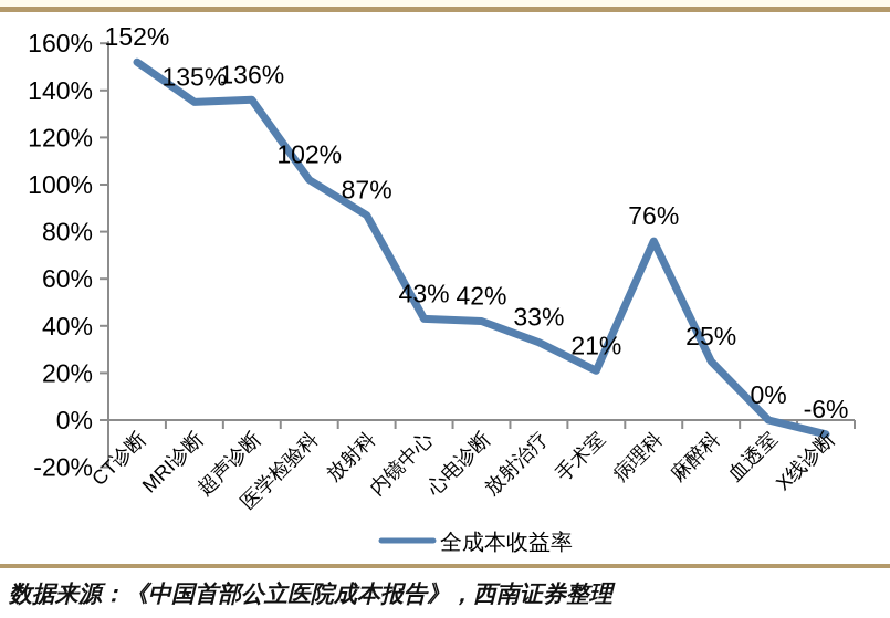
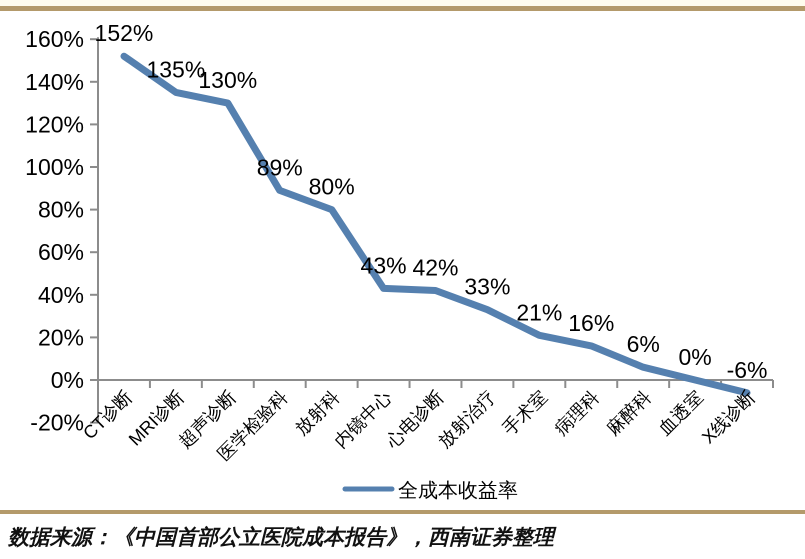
超声诊断: 136% -> 130%
医学检验科: 102% -> 89%
放射科: 87% -> 80%
病理科: 76% -> 16%
麻醉科: 25% -> 6%
